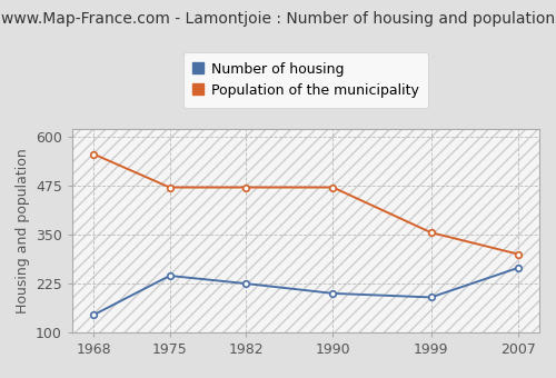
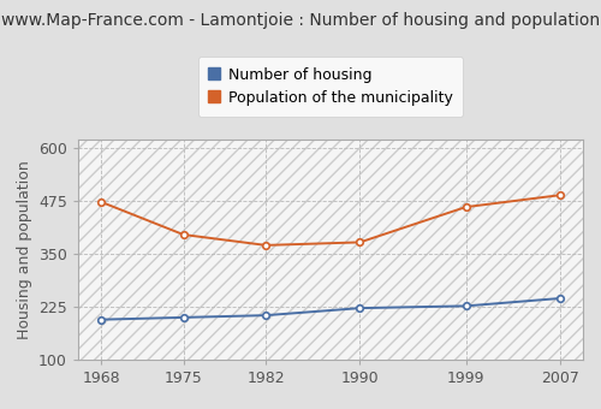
Number of housing/1968: 145 -> 195
Population of the municipality/1968: 555 -> 472
Number of housing/1975: 245 -> 200
Population of the municipality/1975: 470 -> 395
Number of housing/1982: 225 -> 205
Population of the municipality/1982: 470 -> 370
Number of housing/1990: 200 -> 222
Population of the municipality/1990: 470 -> 377
Number of housing/1999: 190 -> 227
Population of the municipality/1999: 355 -> 460
Number of housing/2007: 265 -> 245
Population of the municipality/2007: 300 -> 488
